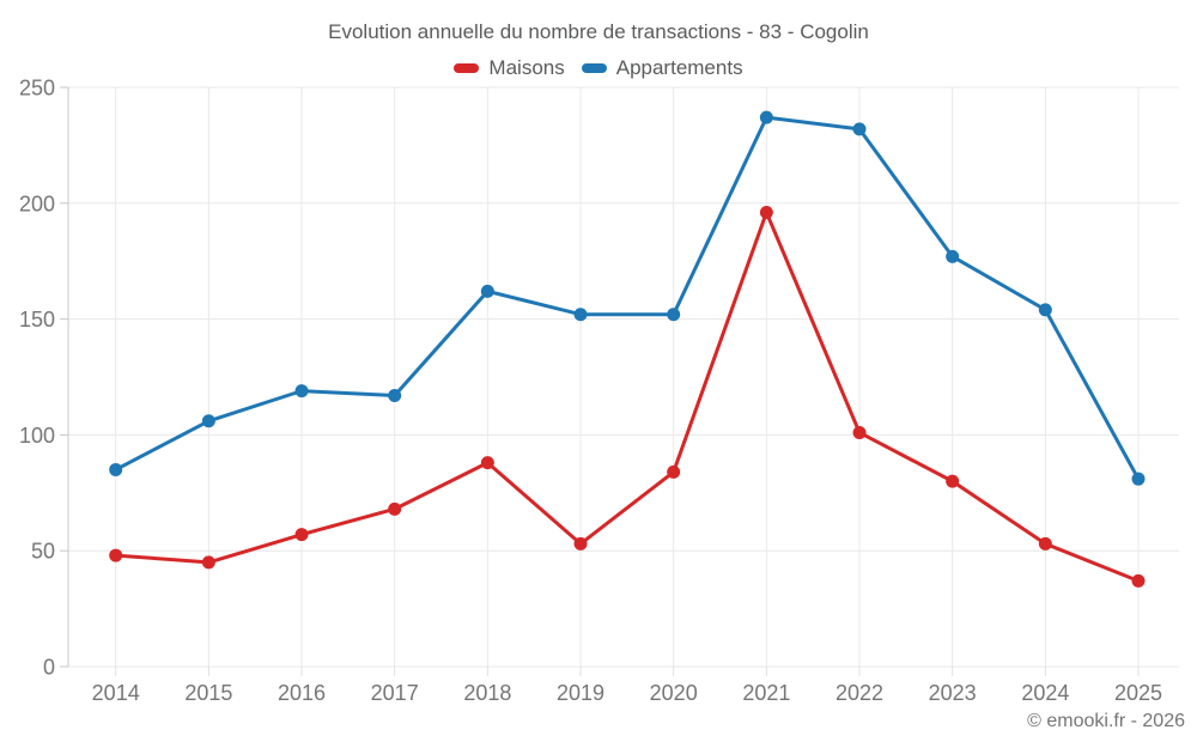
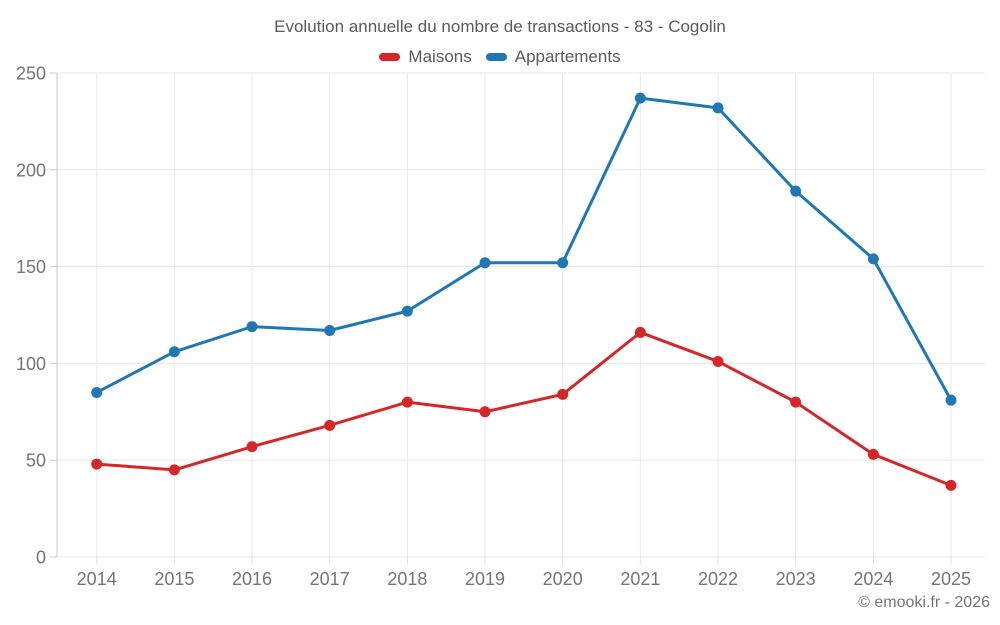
Maisons/2018: 88 -> 80
Appartements/2018: 162 -> 127
Maisons/2019: 53 -> 75
Maisons/2021: 196 -> 116
Appartements/2023: 177 -> 189
